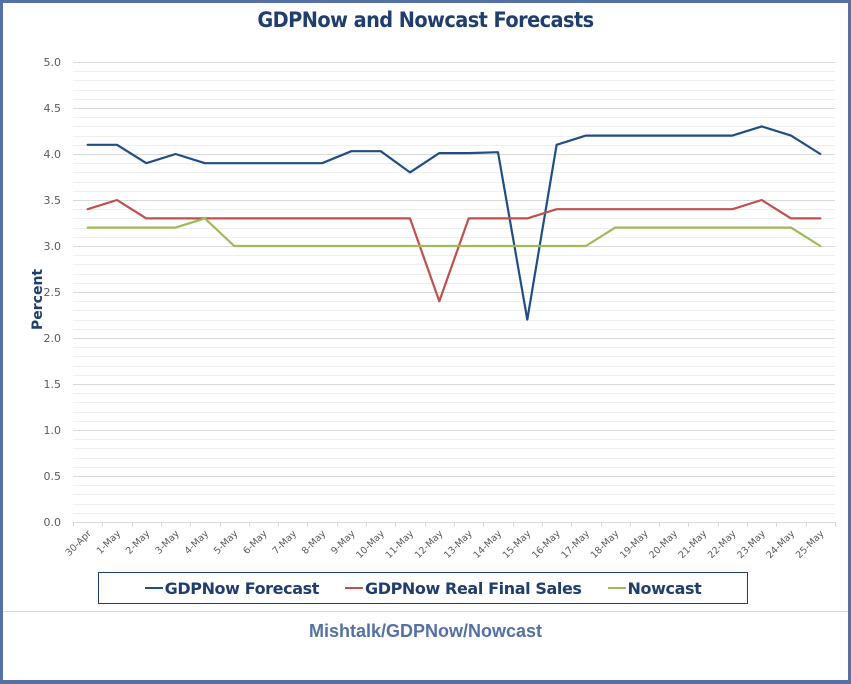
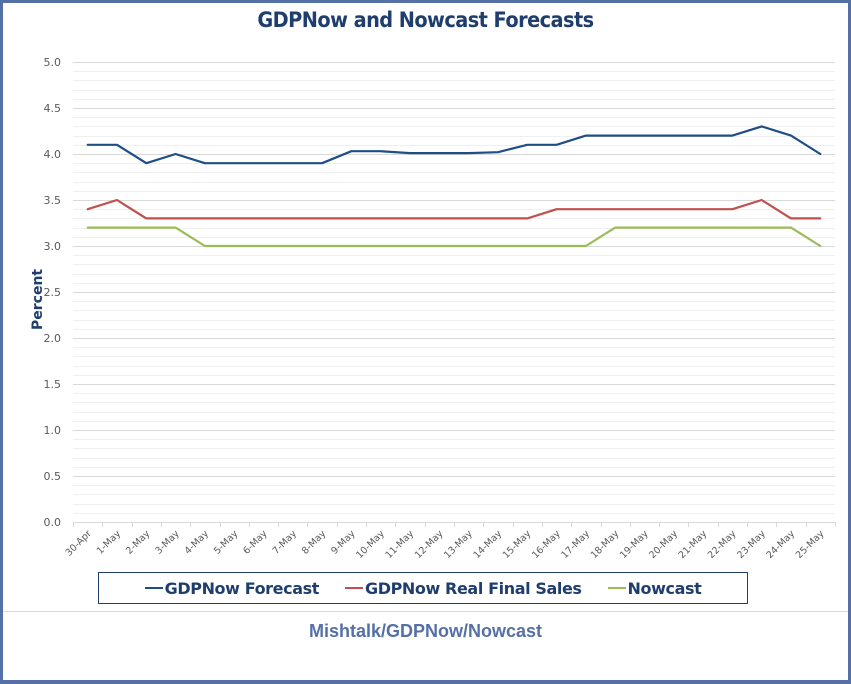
Nowcast/4-May: 3.3 -> 3.0
GDPNow Forecast/11-May: 3.8 -> 4.0
GDPNow Real Final Sales/12-May: 2.4 -> 3.3
GDPNow Forecast/15-May: 2.2 -> 4.1
